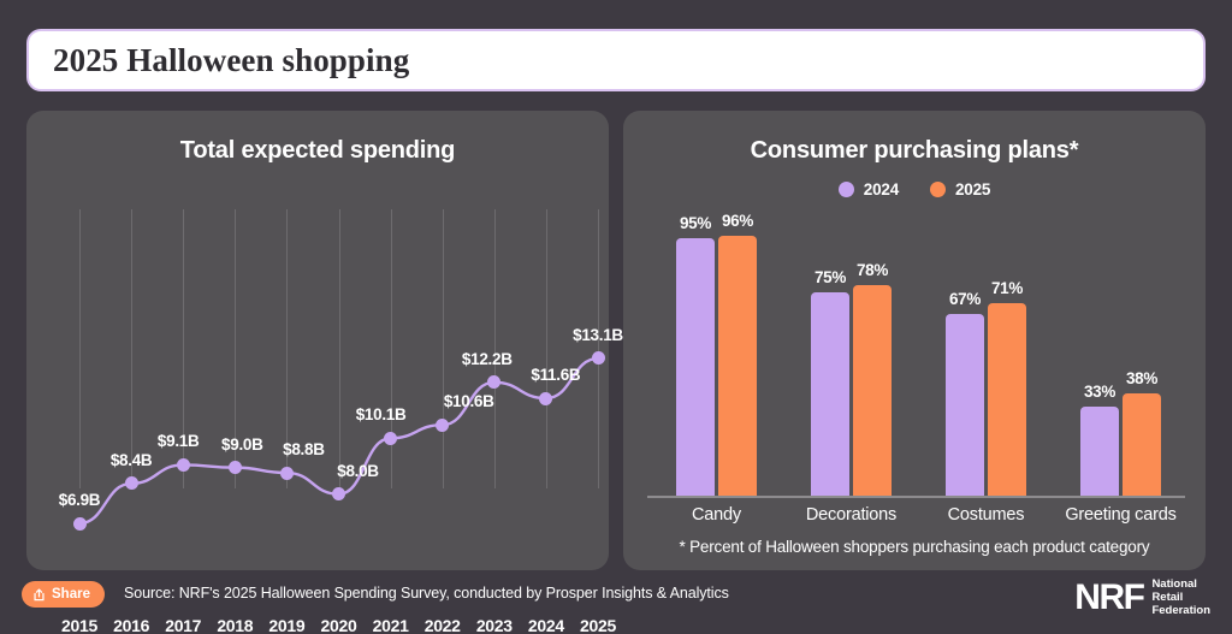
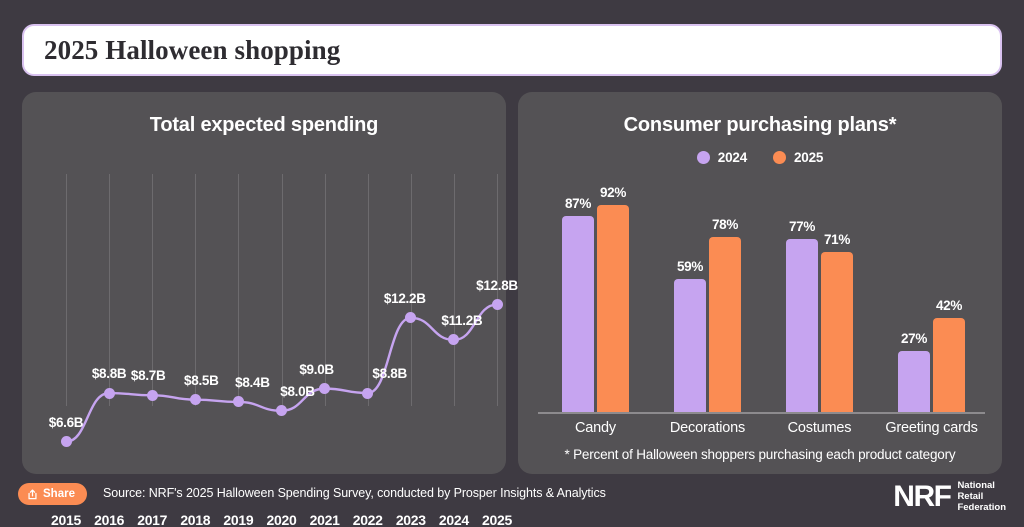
Total expected spending/2015: $6.9B -> $6.6B
Total expected spending/2016: $8.4B -> $8.8B
Total expected spending/2017: $9.1B -> $8.7B
Total expected spending/2018: $9.0B -> $8.5B
Total expected spending/2019: $8.8B -> $8.4B
Total expected spending/2021: $10.1B -> $9.0B
Total expected spending/2022: $10.6B -> $8.8B
Total expected spending/2024: $11.6B -> $11.2B
Total expected spending/2025: $13.1B -> $12.8B
Consumer purchasing plans*/2024/Candy: 95% -> 87%
Consumer purchasing plans*/2025/Candy: 96% -> 92%
Consumer purchasing plans*/2024/Decorations: 75% -> 59%
Consumer purchasing plans*/2024/Costumes: 67% -> 77%
Consumer purchasing plans*/2024/Greeting cards: 33% -> 27%
Consumer purchasing plans*/2025/Greeting cards: 38% -> 42%
